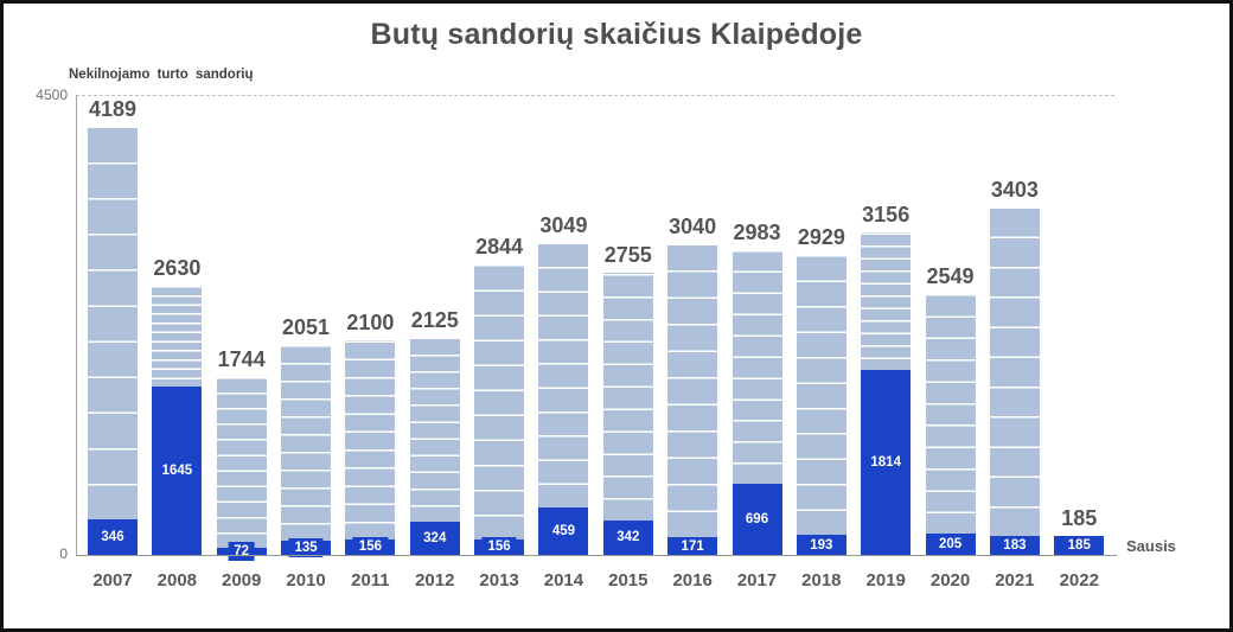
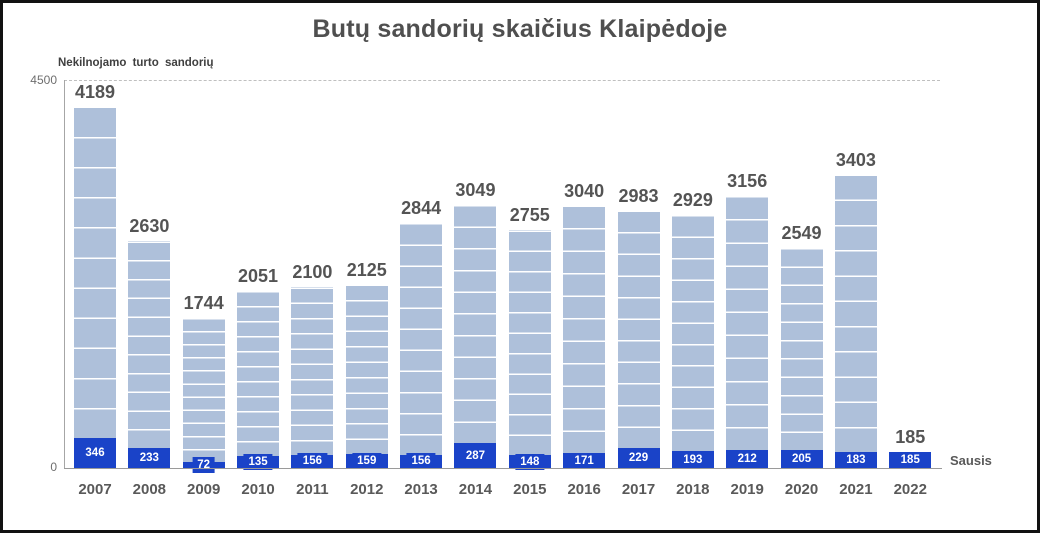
Sausis/2008: 1645 -> 233
Sausis/2012: 324 -> 159
Sausis/2014: 459 -> 287
Sausis/2015: 342 -> 148
Sausis/2017: 696 -> 229
Sausis/2019: 1814 -> 212
